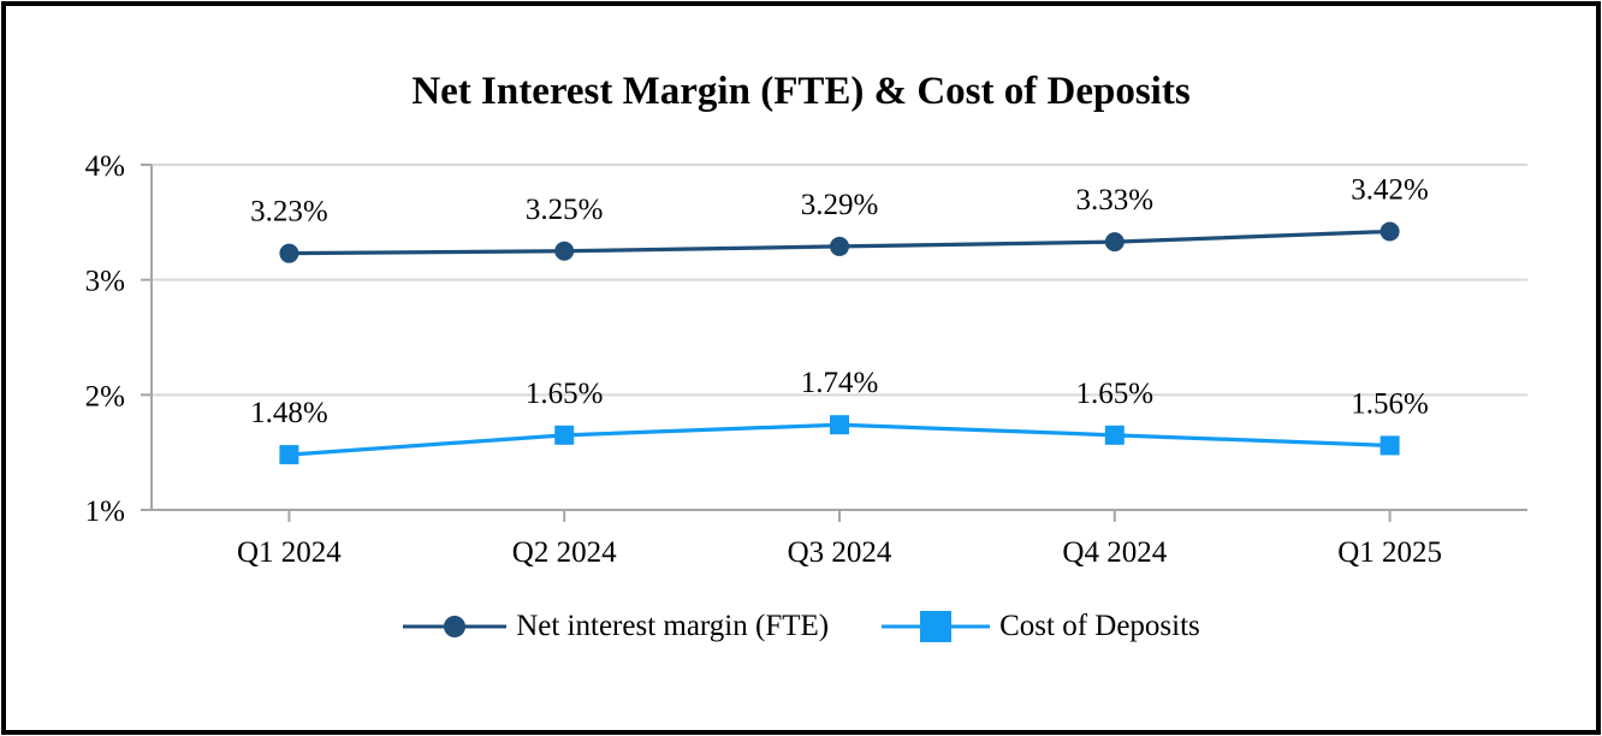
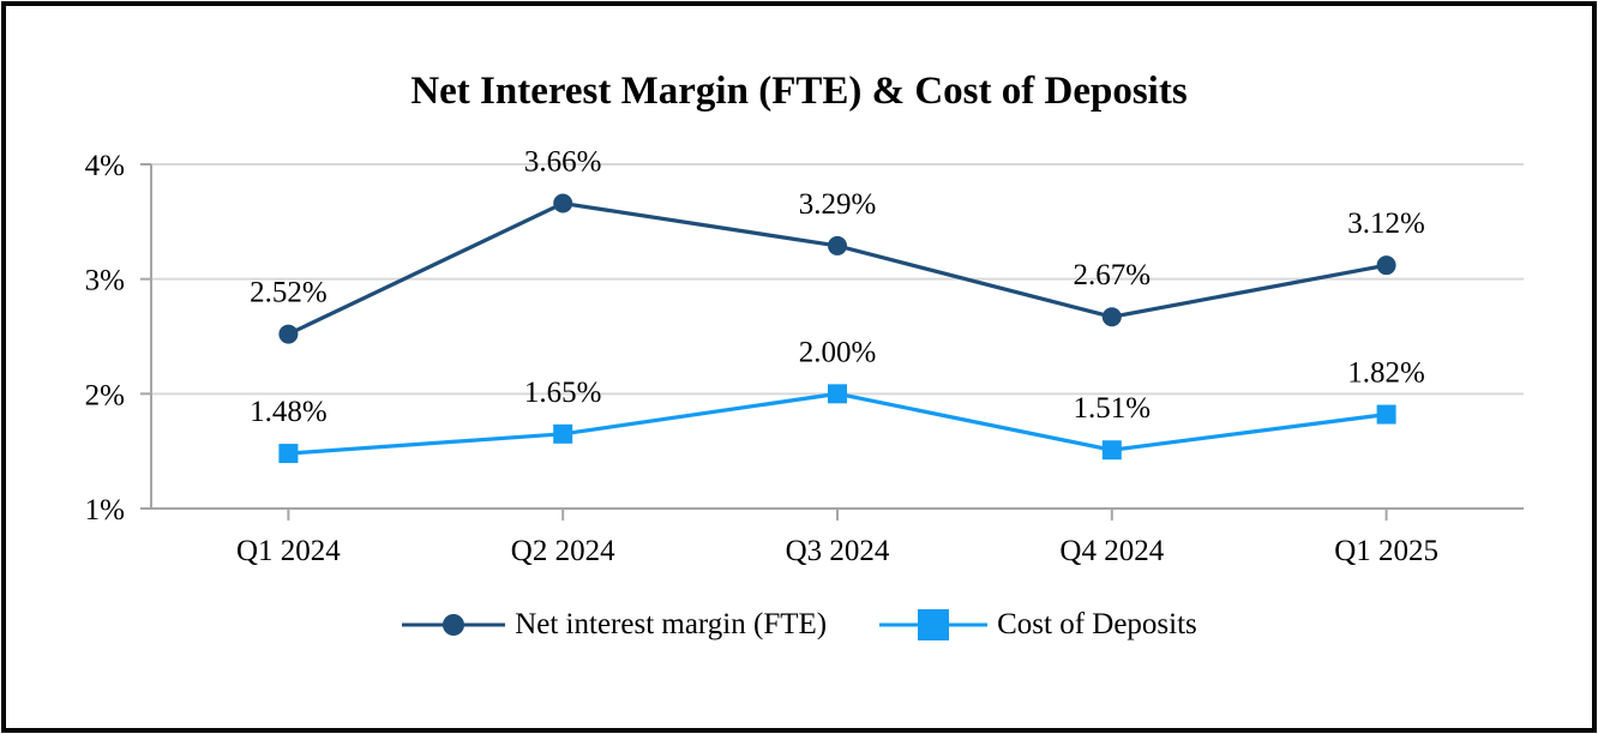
Net interest margin (FTE)/Q1 2024: 3.23% -> 2.52%
Net interest margin (FTE)/Q2 2024: 3.25% -> 3.66%
Cost of Deposits/Q3 2024: 1.74% -> 2.00%
Net interest margin (FTE)/Q4 2024: 3.33% -> 2.67%
Cost of Deposits/Q4 2024: 1.65% -> 1.51%
Net interest margin (FTE)/Q1 2025: 3.42% -> 3.12%
Cost of Deposits/Q1 2025: 1.56% -> 1.82%
